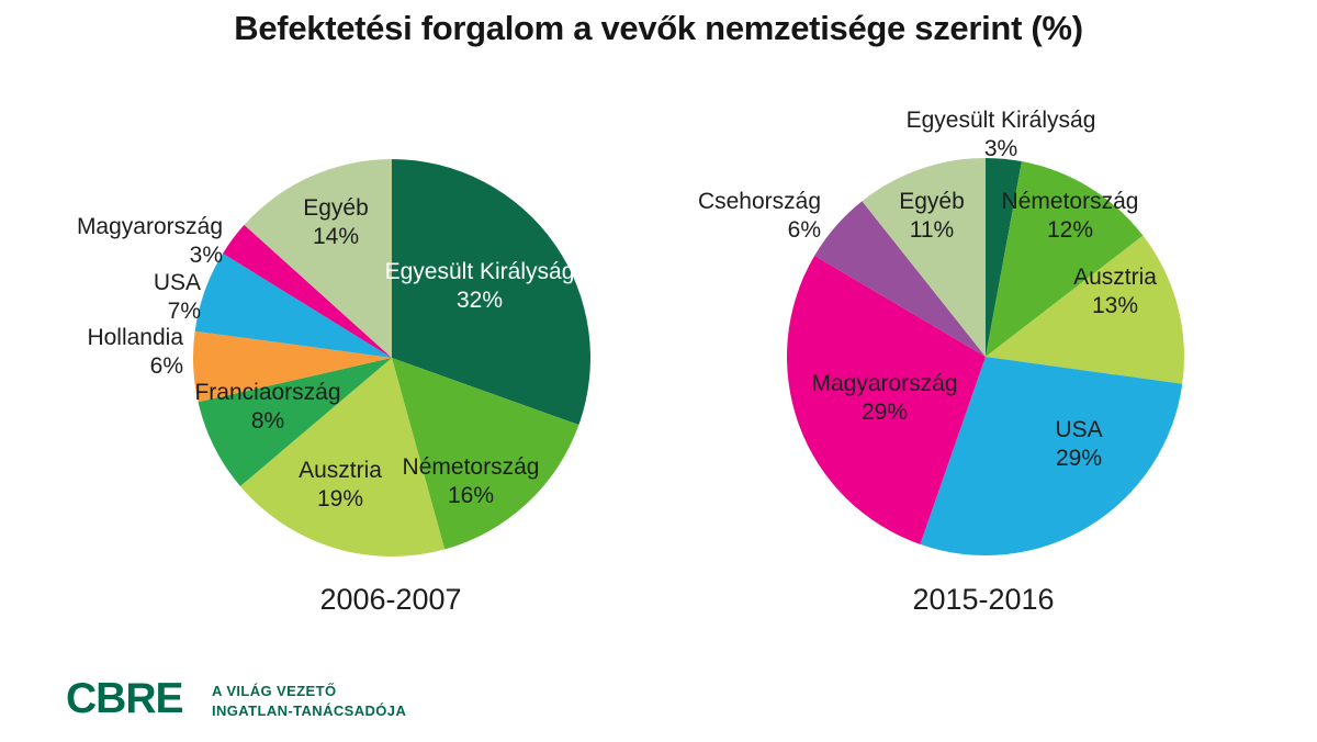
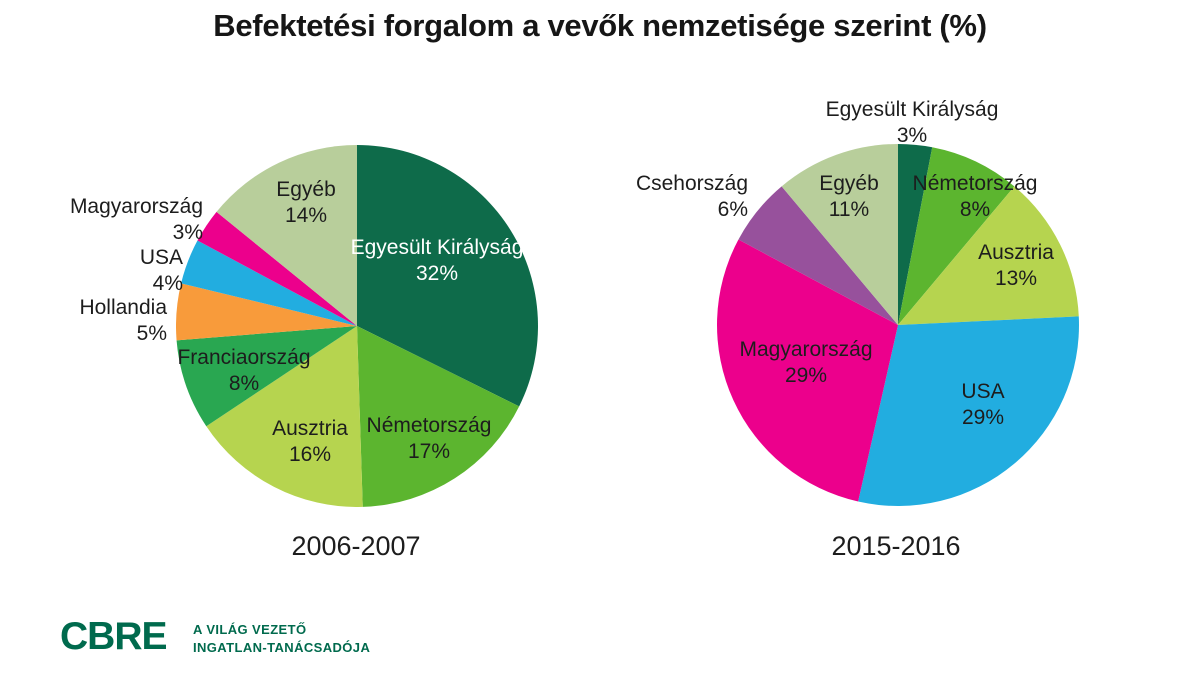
2006-2007/Németország: 16% -> 17%
2006-2007/Ausztria: 19% -> 16%
2006-2007/Hollandia: 6% -> 5%
2006-2007/USA: 7% -> 4%
2015-2016/Németország: 12% -> 8%
